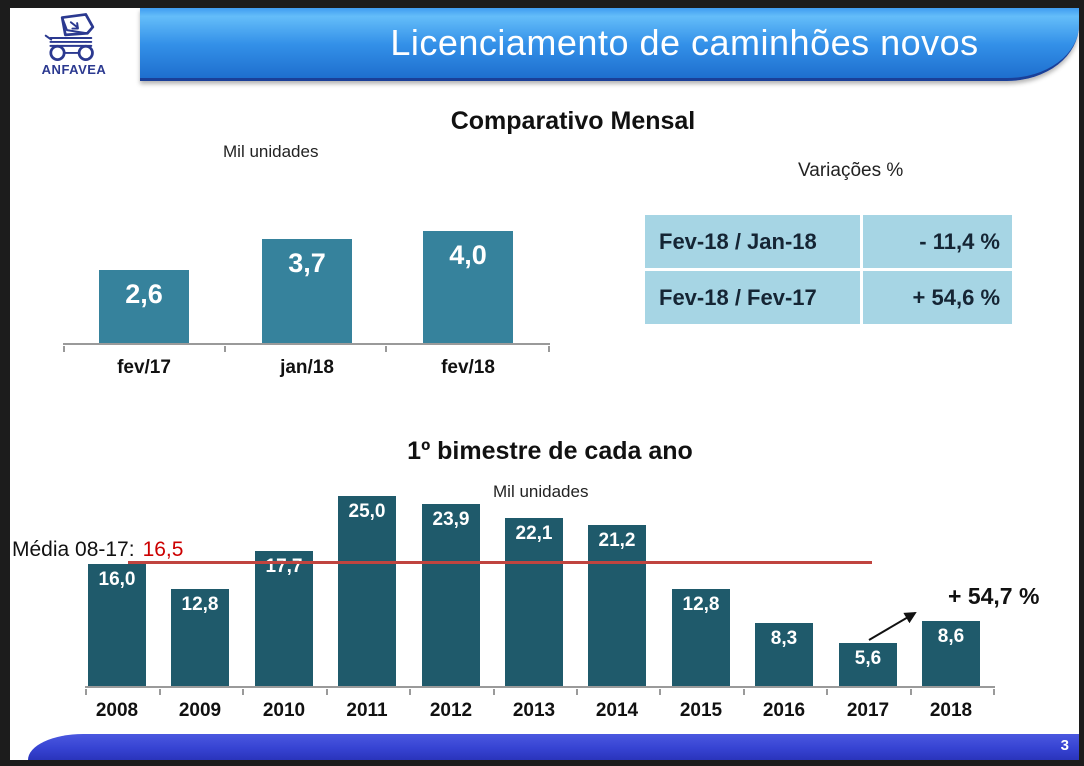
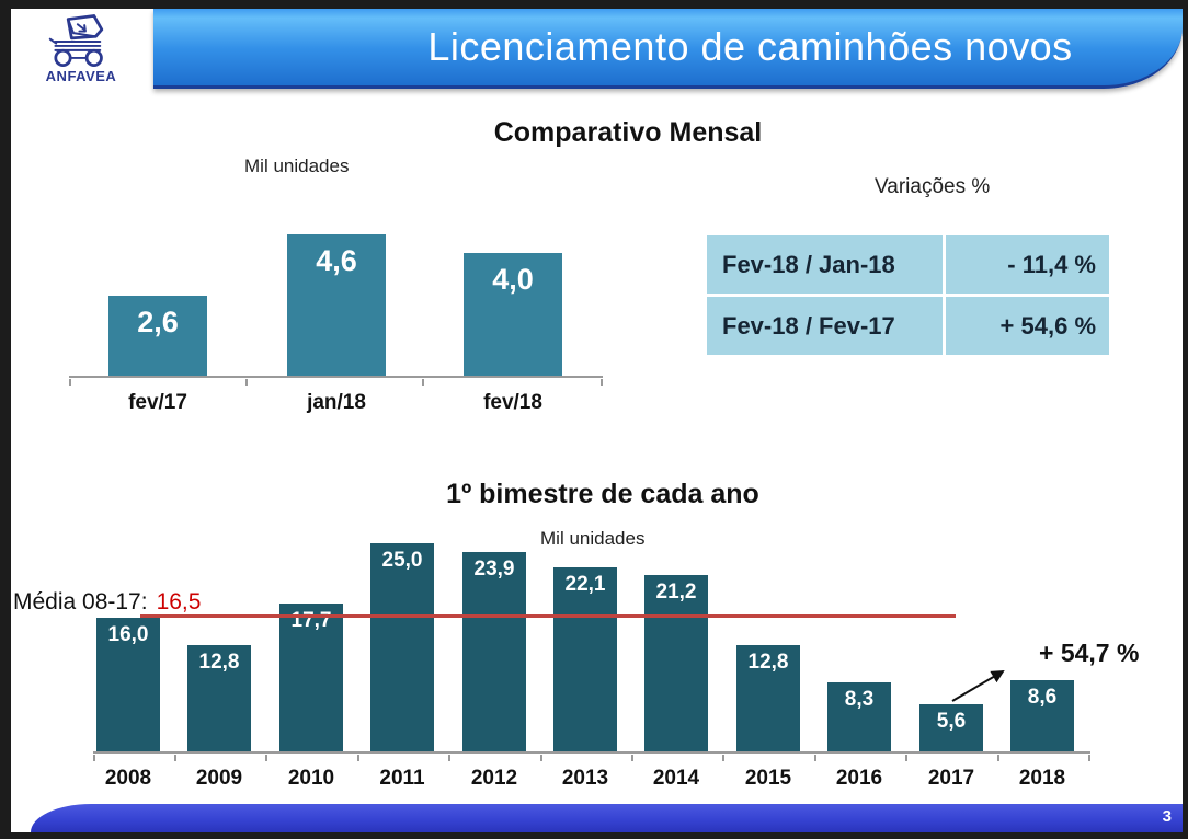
Comparativo Mensal/jan/18: 3,7 -> 4,6
